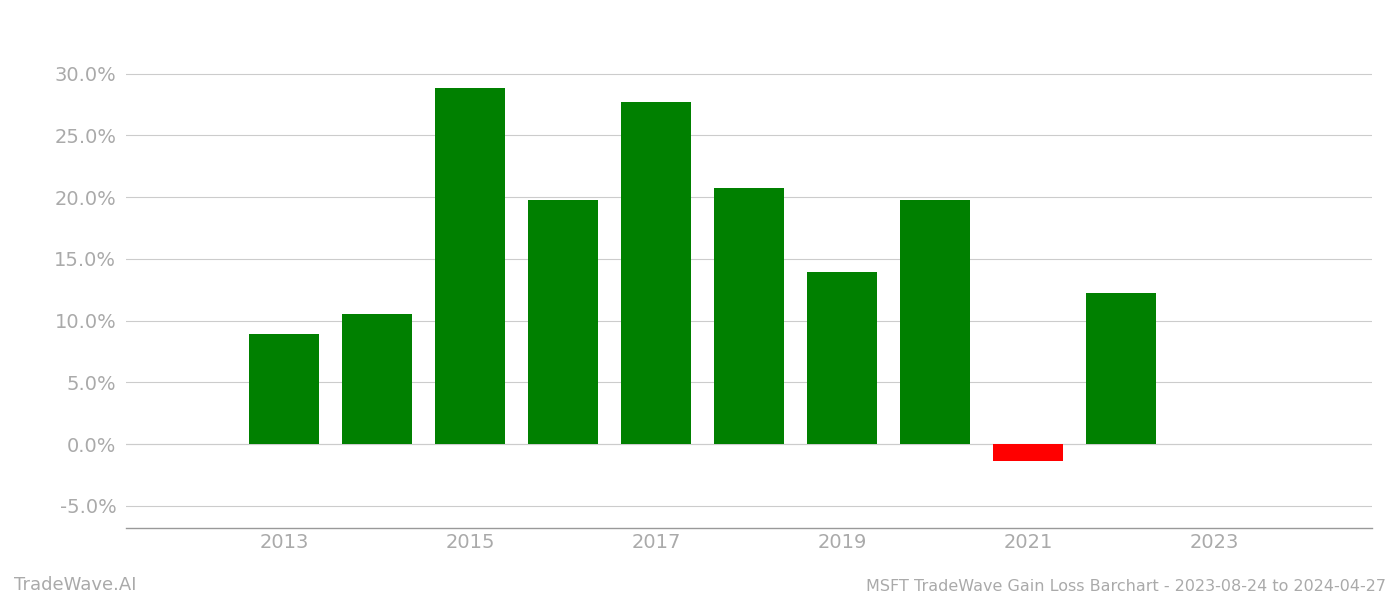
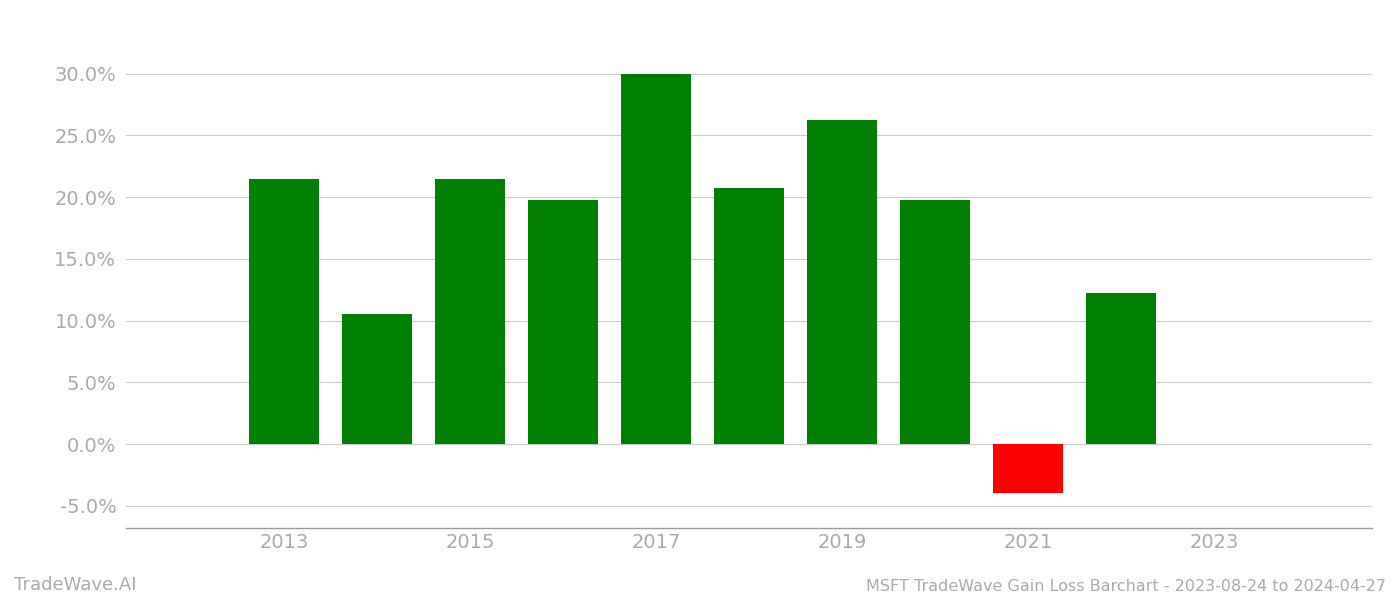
2013: 8.9% -> 21.5%
2015: 28.8% -> 21.5%
2017: 27.7% -> 30.0%
2019: 13.9% -> 26.2%
2021: -1.4% -> -4.0%
